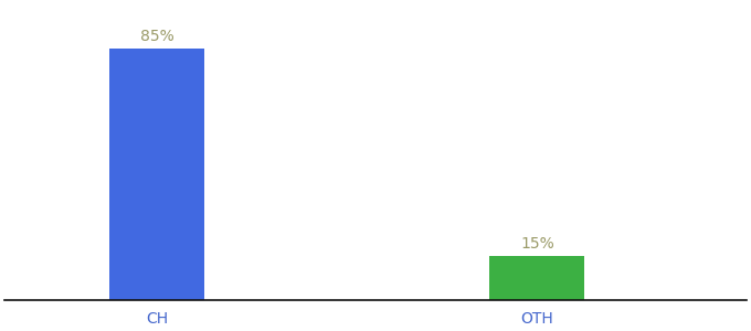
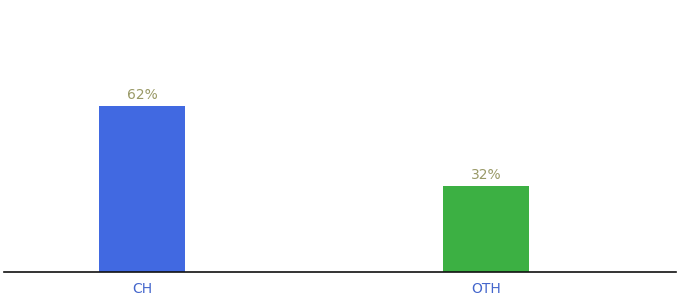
CH: 85% -> 62%
OTH: 15% -> 32%
